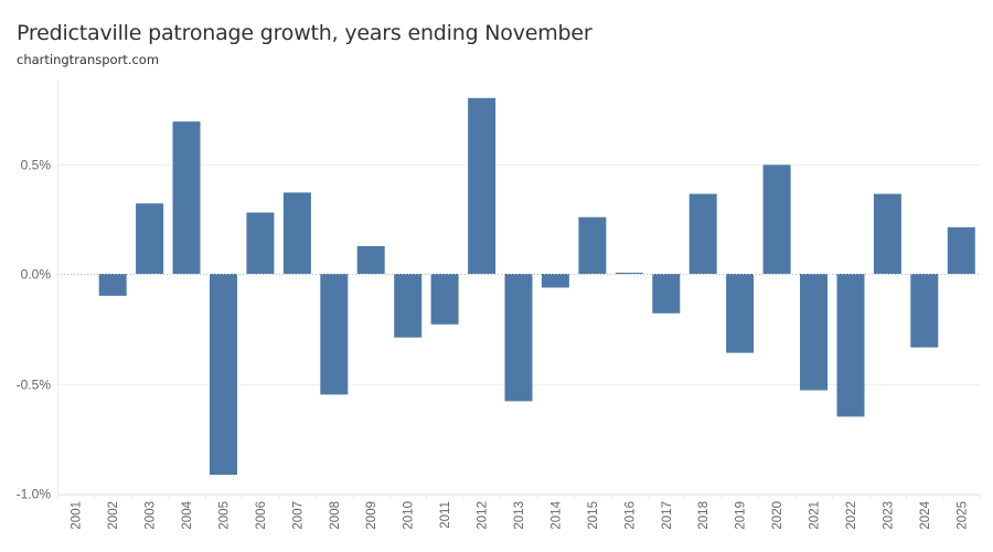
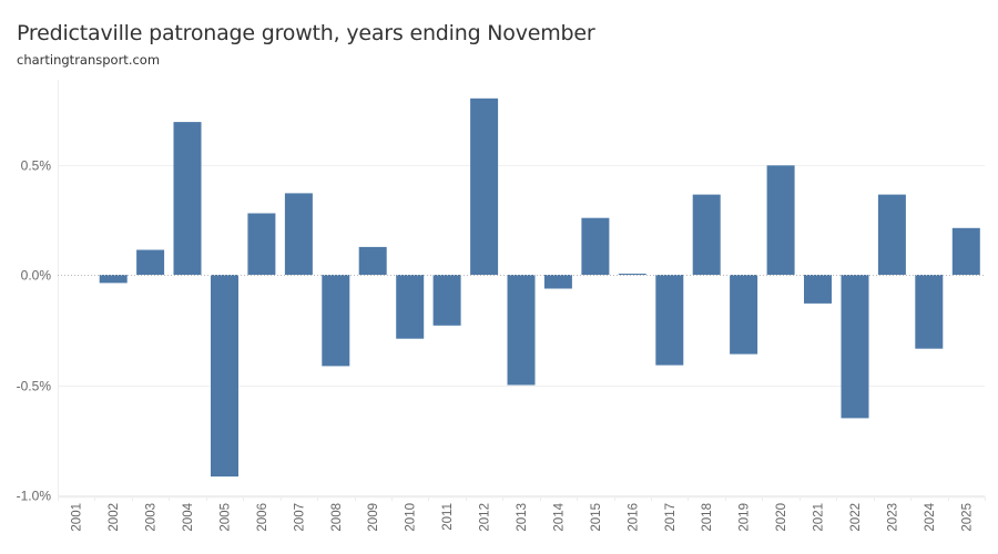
2002: -0.10% -> -0.04%
2003: 0.32% -> 0.11%
2008: -0.55% -> -0.41%
2013: -0.58% -> -0.50%
2017: -0.18% -> -0.41%
2021: -0.53% -> -0.13%
